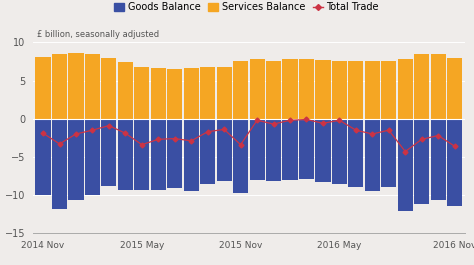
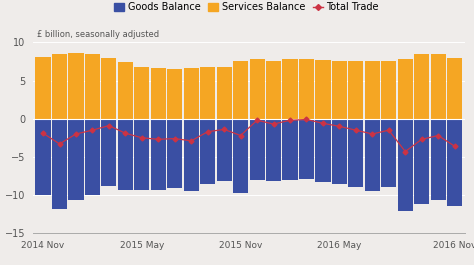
Total Trade/2015 May: -3.4 -> -2.5
Total Trade/2015 Nov: -3.4 -> -2.2
Total Trade/2016 May: -0.2 -> -1.0
